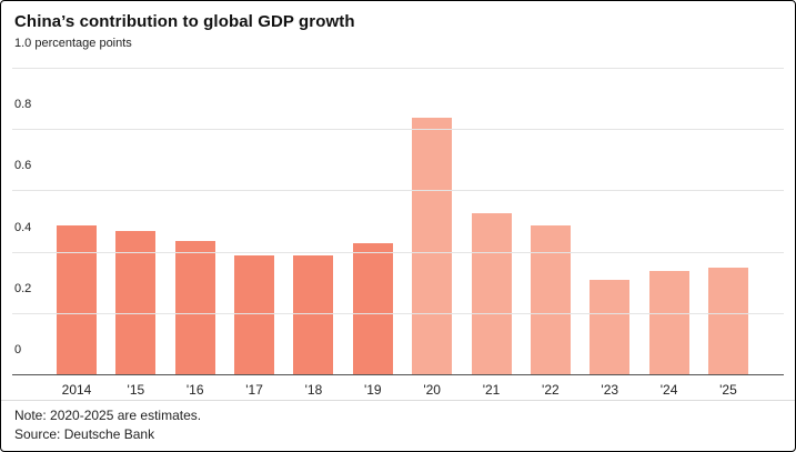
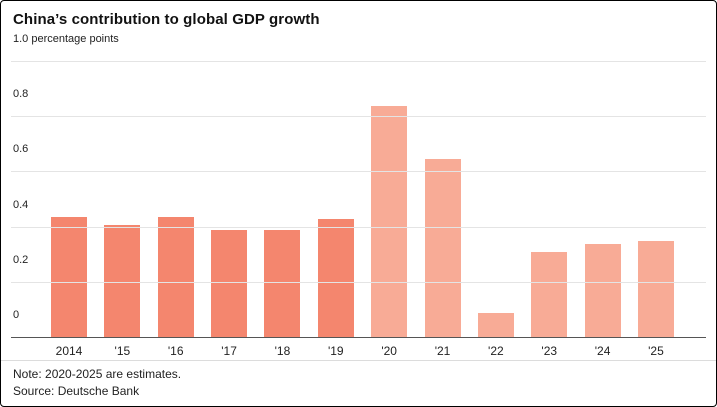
2014: 0.49 -> 0.44
'15: 0.47 -> 0.41
'21: 0.53 -> 0.65
'22: 0.49 -> 0.09
